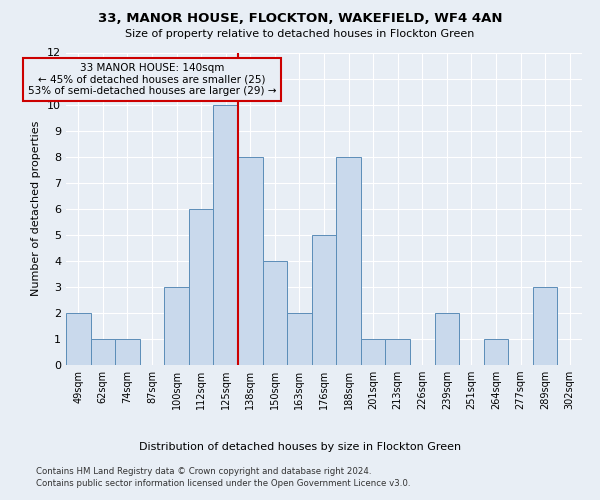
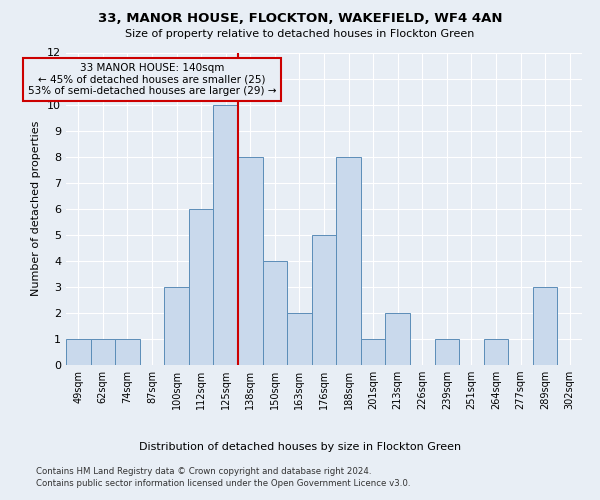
49sqm: 2 -> 1
213sqm: 1 -> 2
239sqm: 2 -> 1
